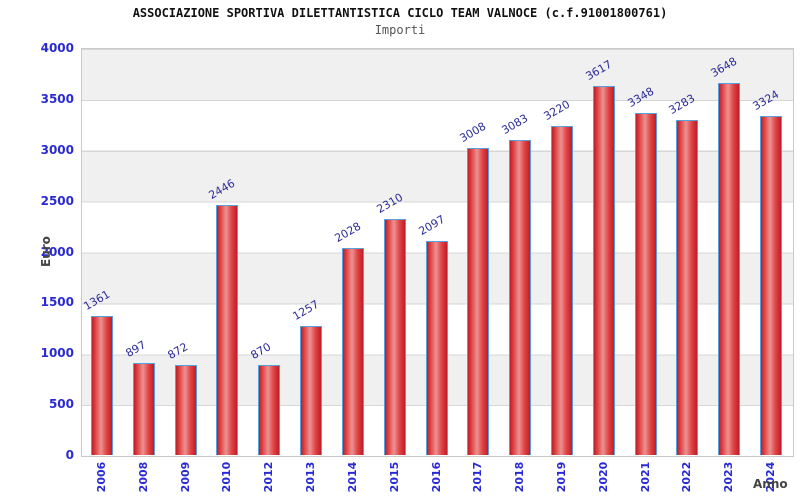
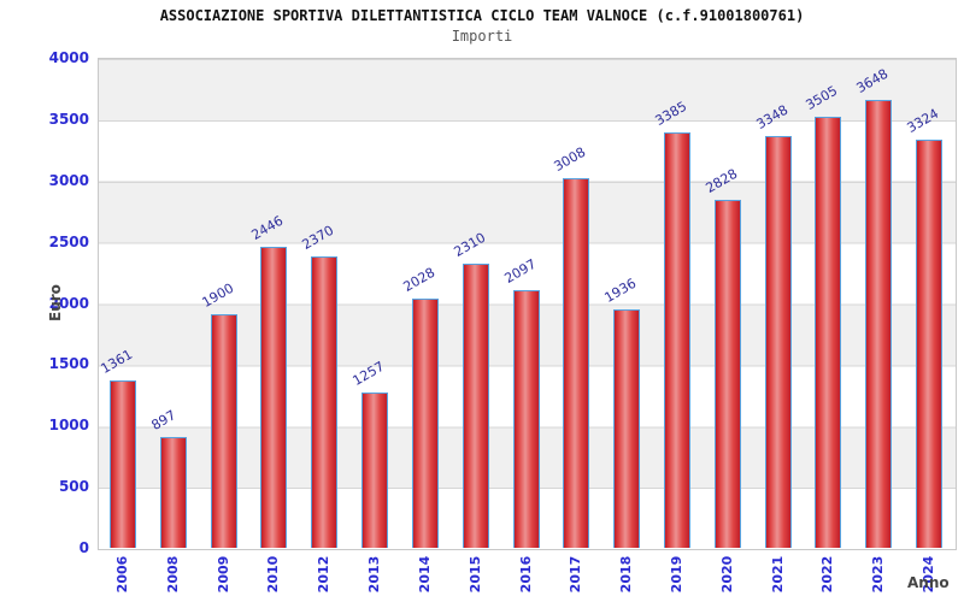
2009: 872 -> 1900
2012: 870 -> 2370
2018: 3083 -> 1936
2019: 3220 -> 3385
2020: 3617 -> 2828
2022: 3283 -> 3505
